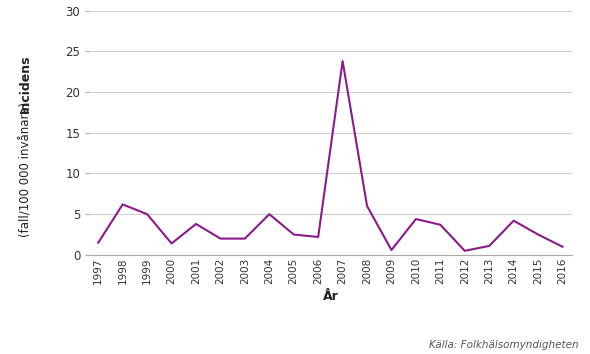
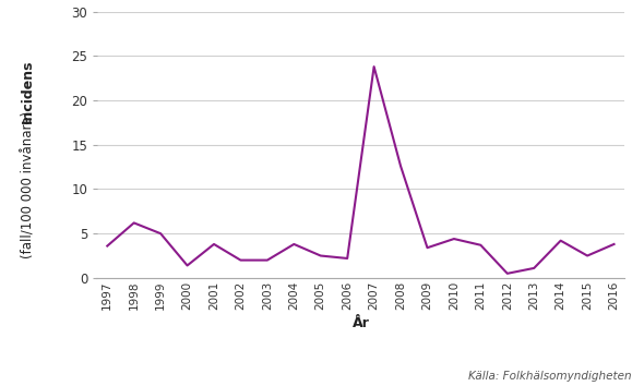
1997: 1.5 -> 3.6
2004: 5.0 -> 3.8
2008: 6.0 -> 12.6
2009: 0.6 -> 3.4
2016: 1.0 -> 3.8
